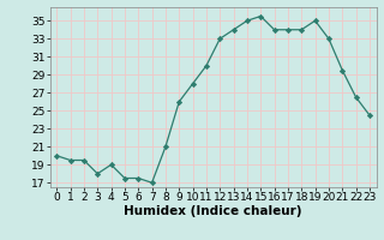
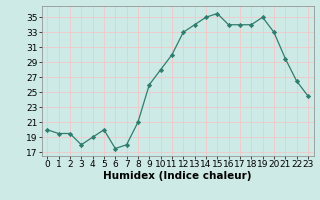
5: 17.5 -> 20.0
7: 17.0 -> 18.0
